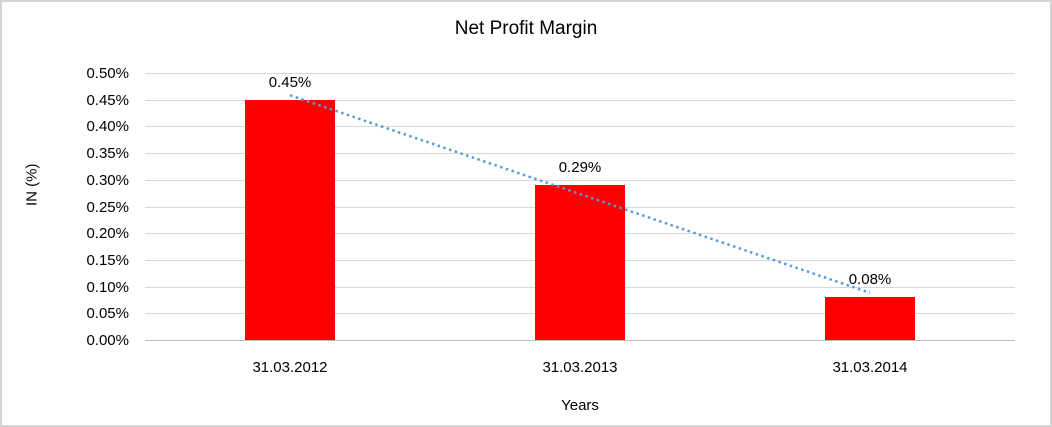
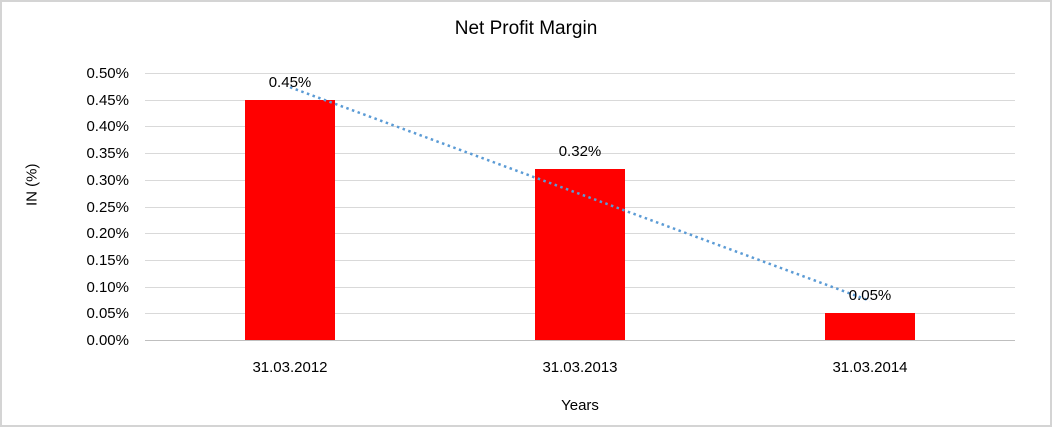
31.03.2013: 0.29% -> 0.32%
31.03.2014: 0.08% -> 0.05%
